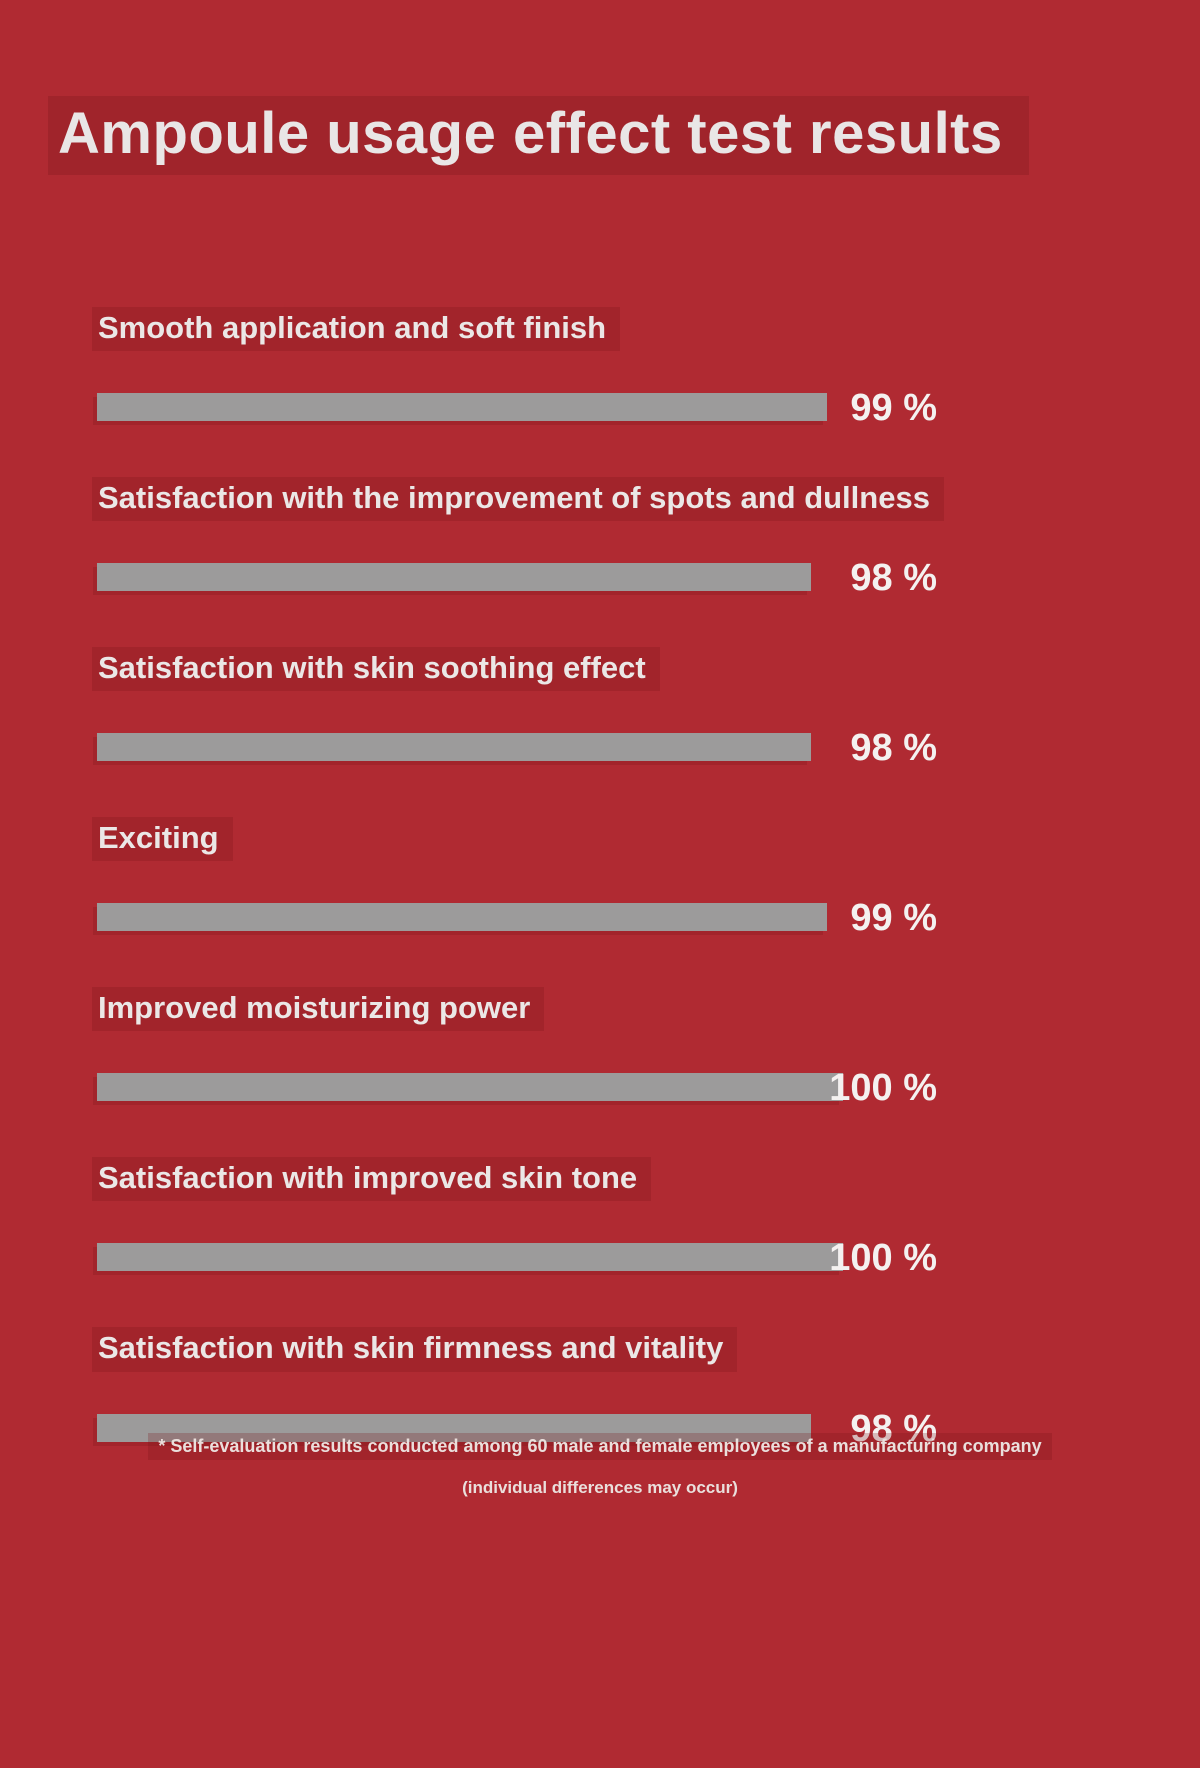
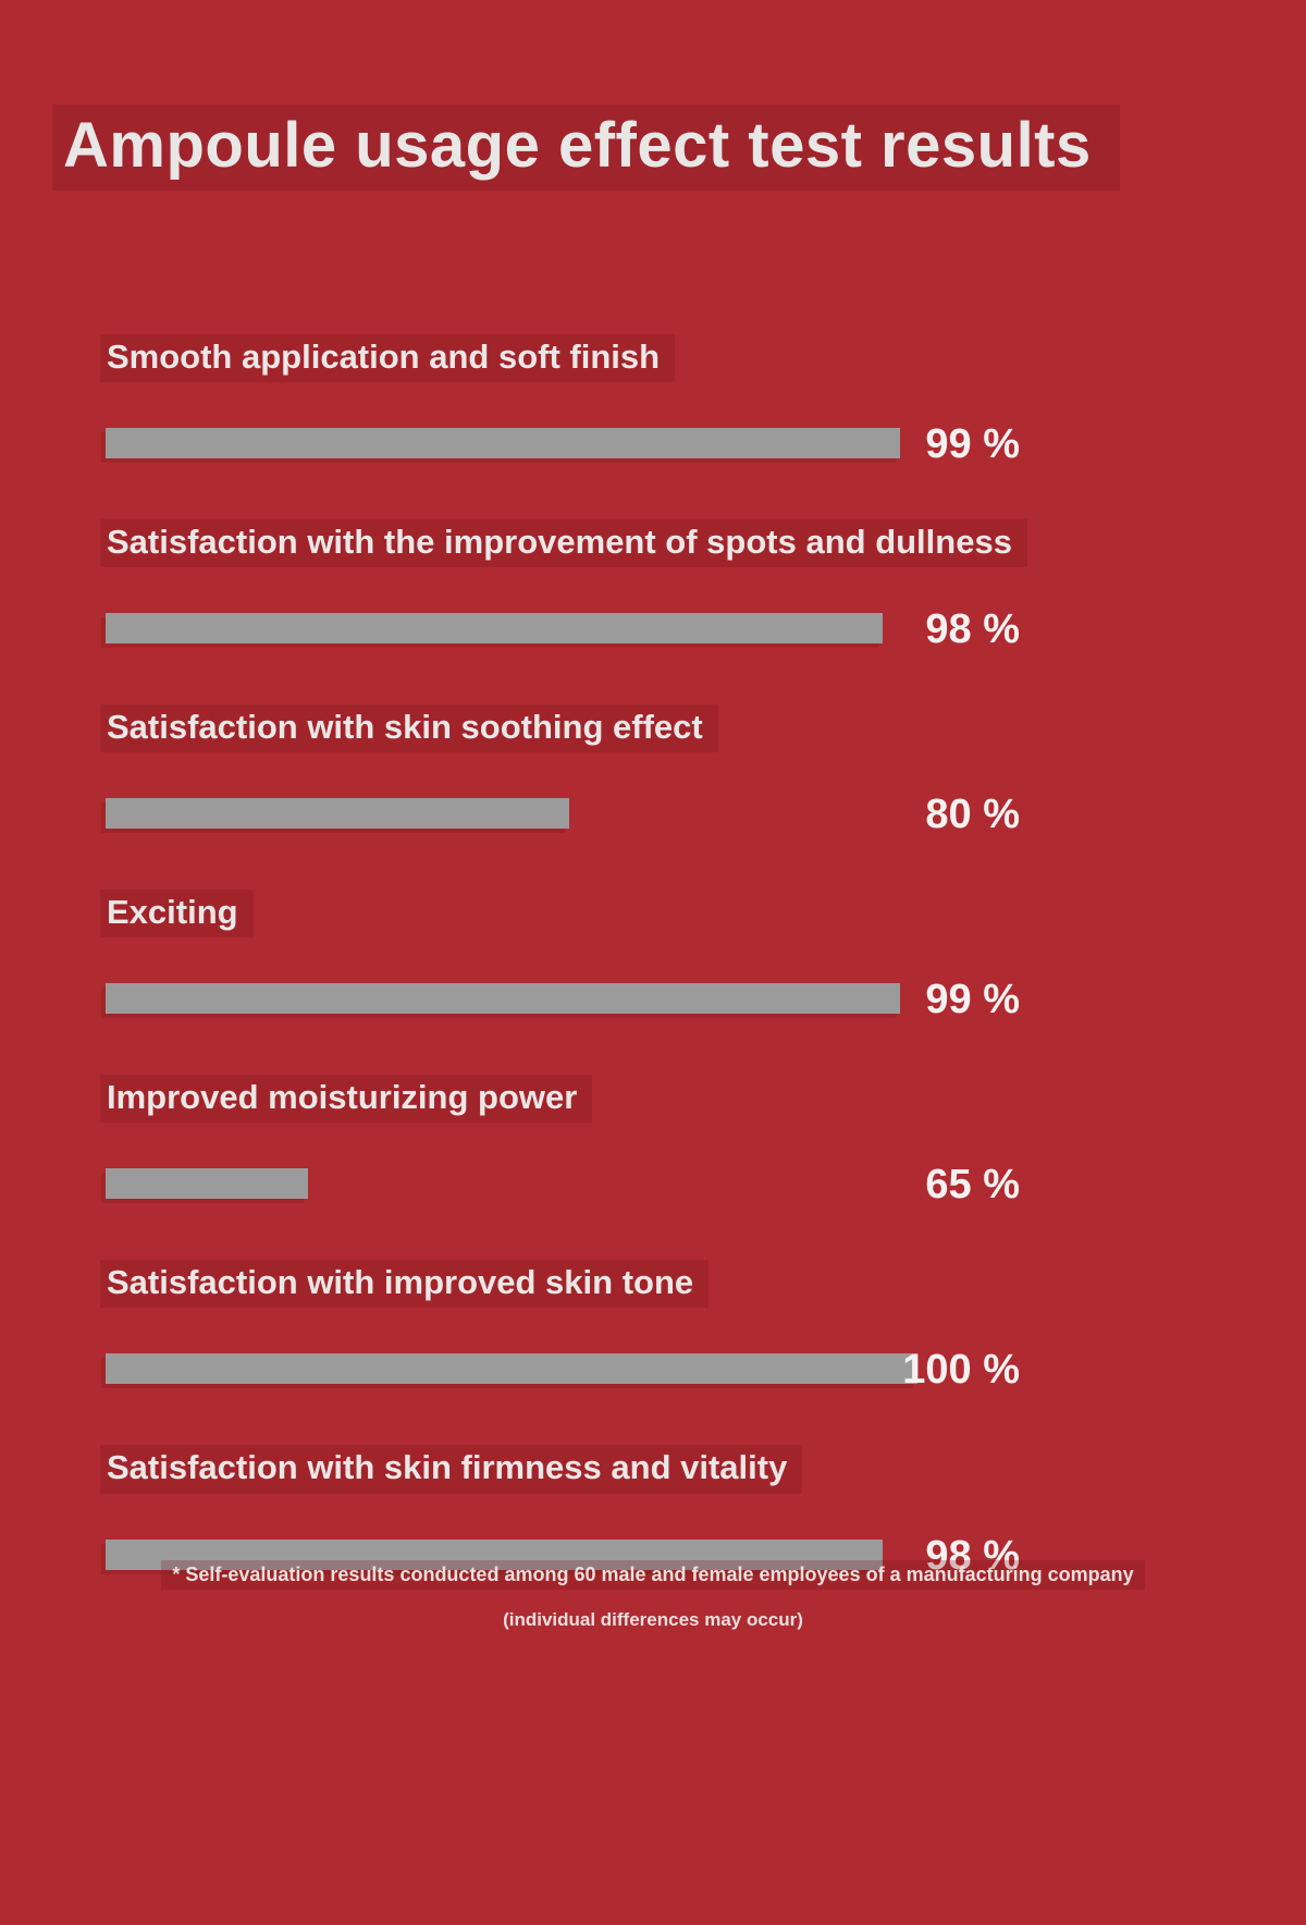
Satisfaction with skin soothing effect: 98 -> 80
Improved moisturizing power: 100 -> 65
